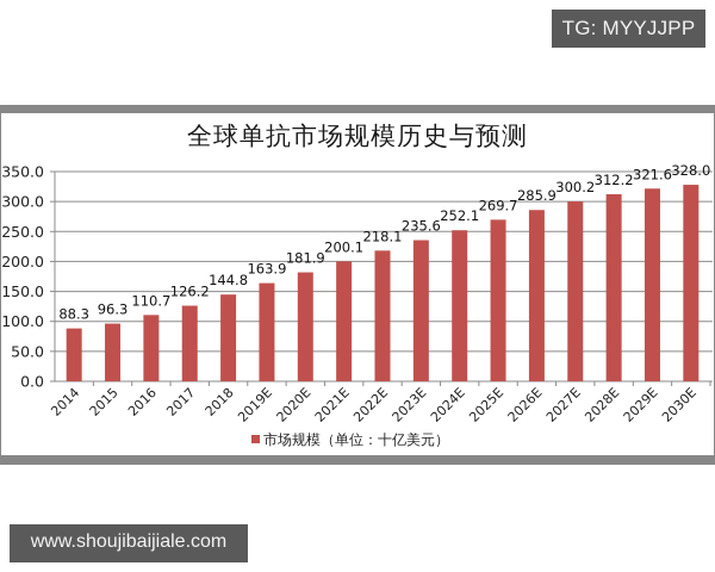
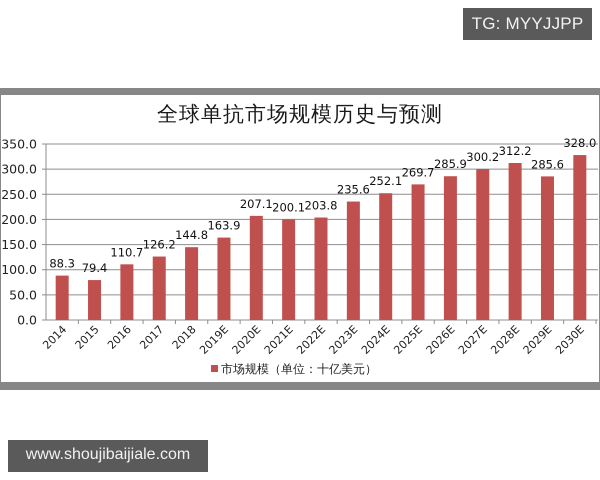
2015: 96.3 -> 79.4
2020E: 181.9 -> 207.1
2022E: 218.1 -> 203.8
2029E: 321.6 -> 285.6
